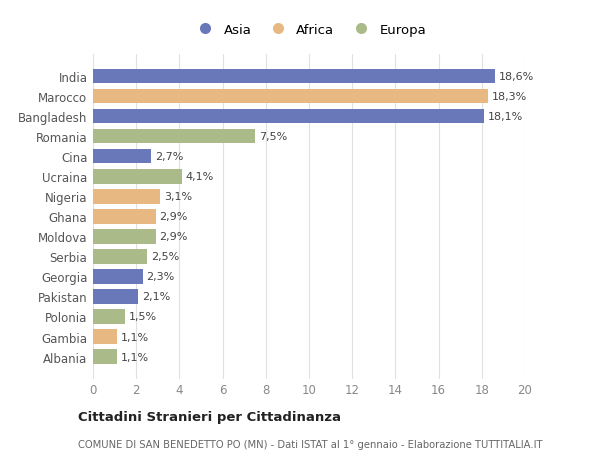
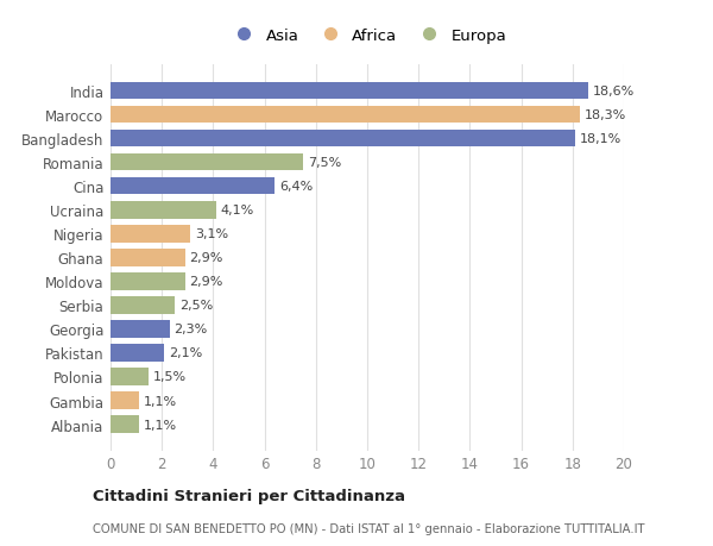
Cina: 2,7% -> 6,4%
